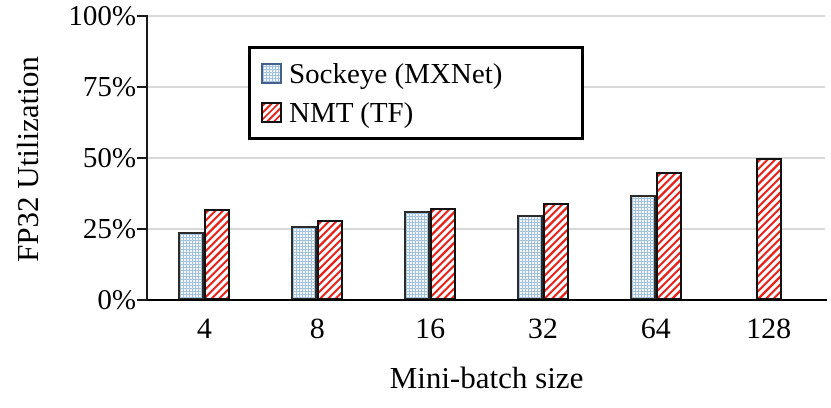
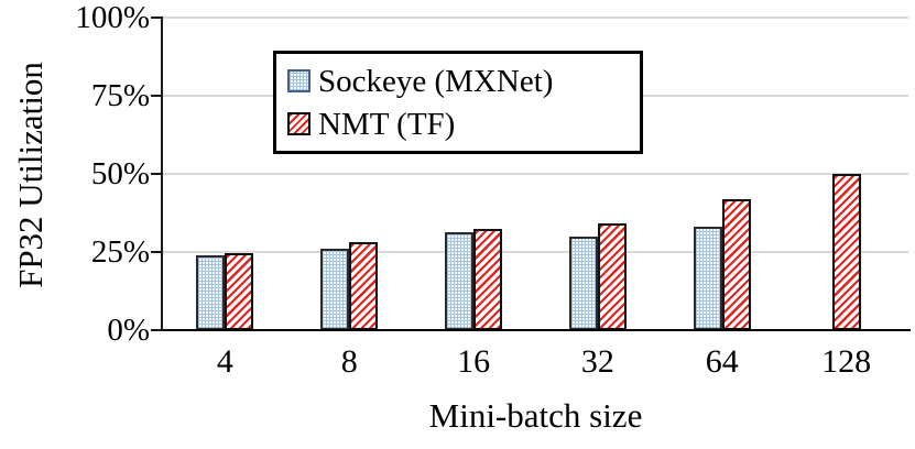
NMT (TF)/4: 32% -> 24%
Sockeye (MXNet)/64: 37% -> 33%
NMT (TF)/64: 45% -> 42%
